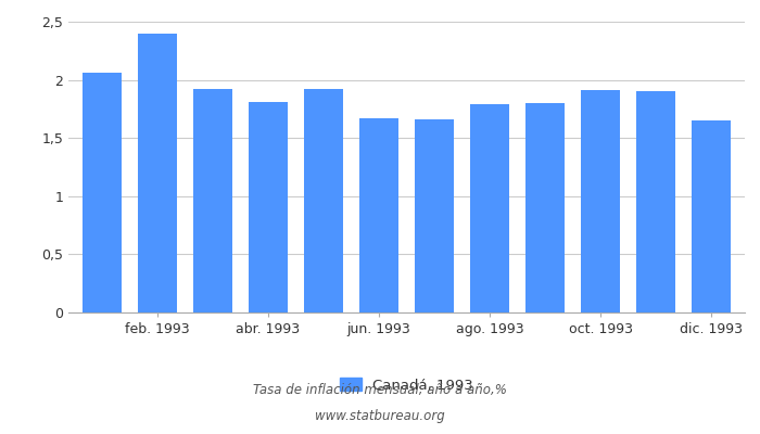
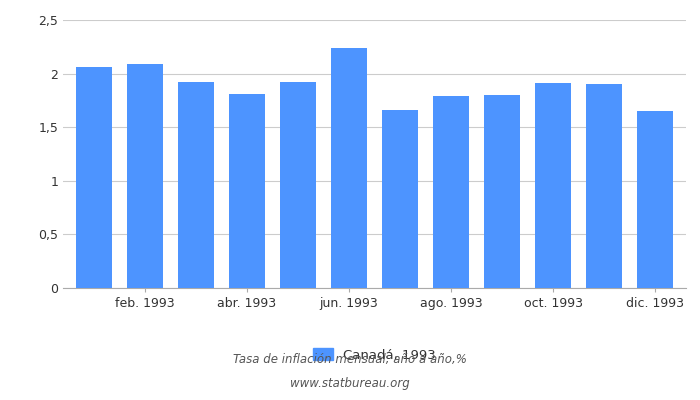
feb. 1993: 2,40 -> 2,09
jun. 1993: 1,67 -> 2,24
